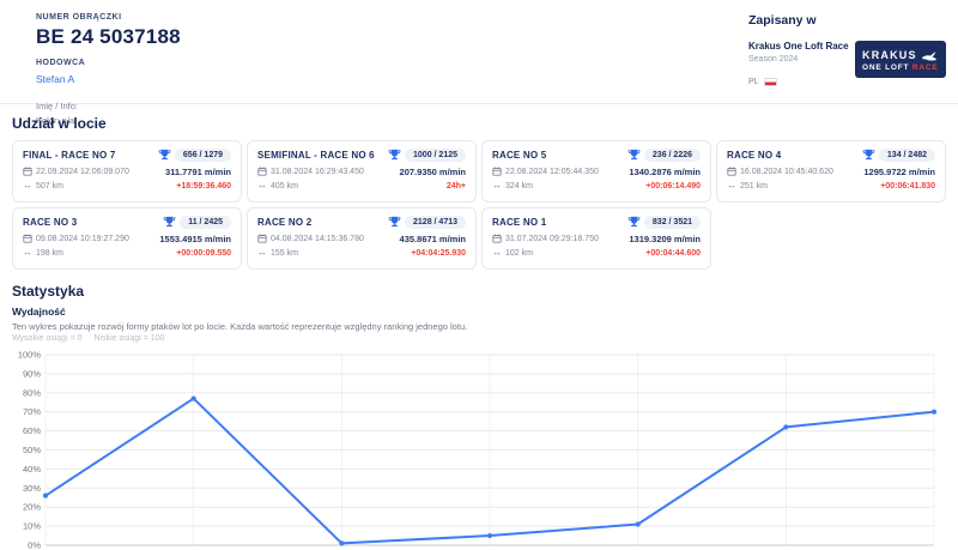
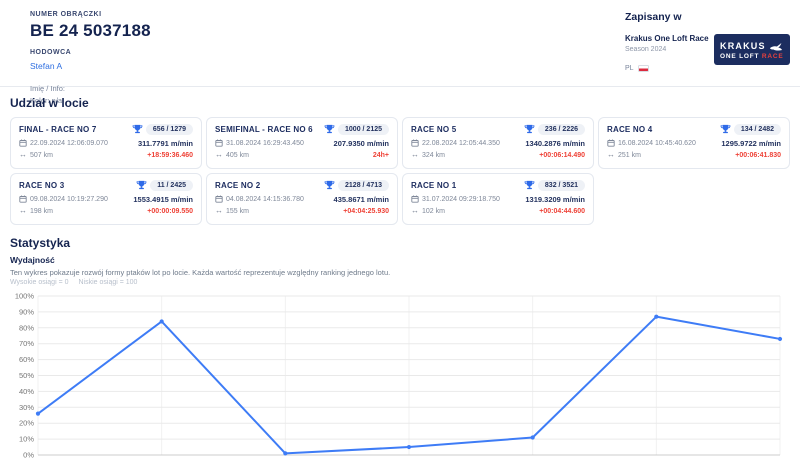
RACE NO 2: 77% -> 84%
SEMIFINAL - RACE NO 6: 62% -> 87%
FINAL - RACE NO 7: 70% -> 73%
